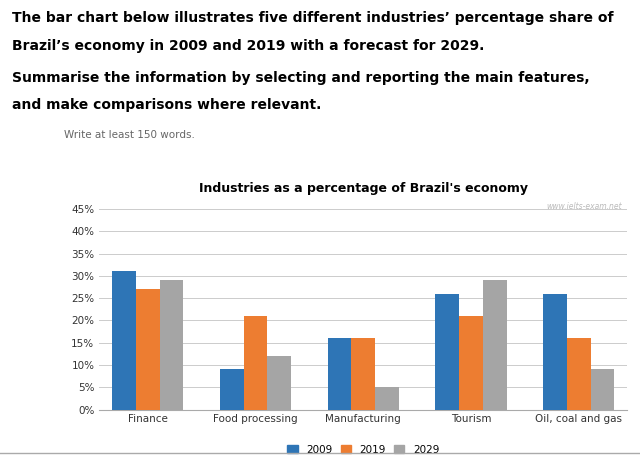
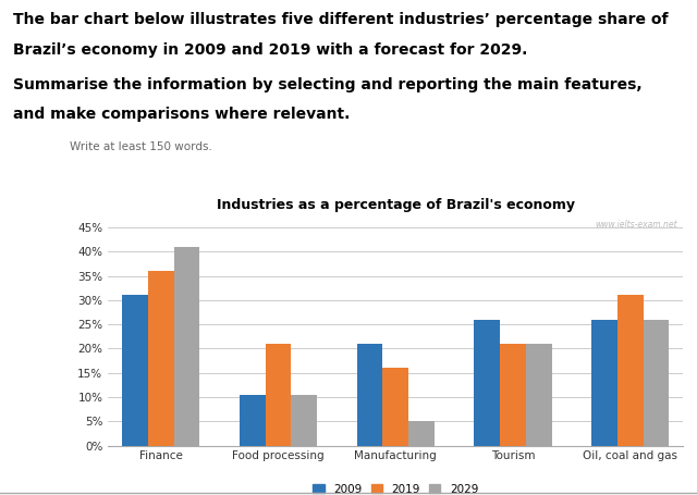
2019/Finance: 27% -> 36%
2029/Finance: 29.0% -> 41.0%
2009/Food processing: 9.0% -> 10.5%
2029/Food processing: 12.0% -> 10.5%
2009/Manufacturing: 16.0% -> 21.0%
2029/Tourism: 29.0% -> 21.0%
2019/Oil, coal and gas: 16% -> 31%
2029/Oil, coal and gas: 9.0% -> 26.0%
